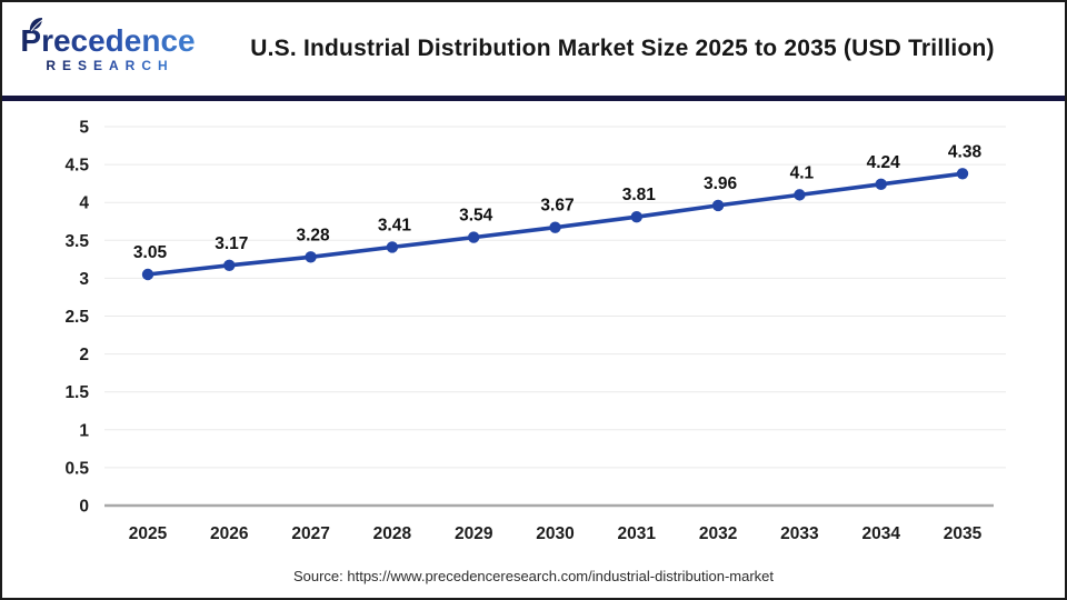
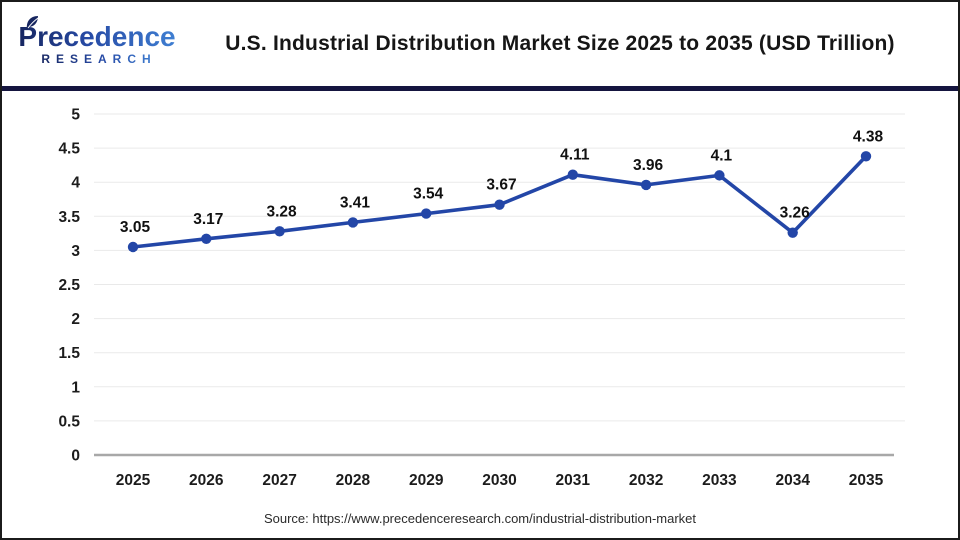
2031: 3.81 -> 4.11
2034: 4.24 -> 3.26
